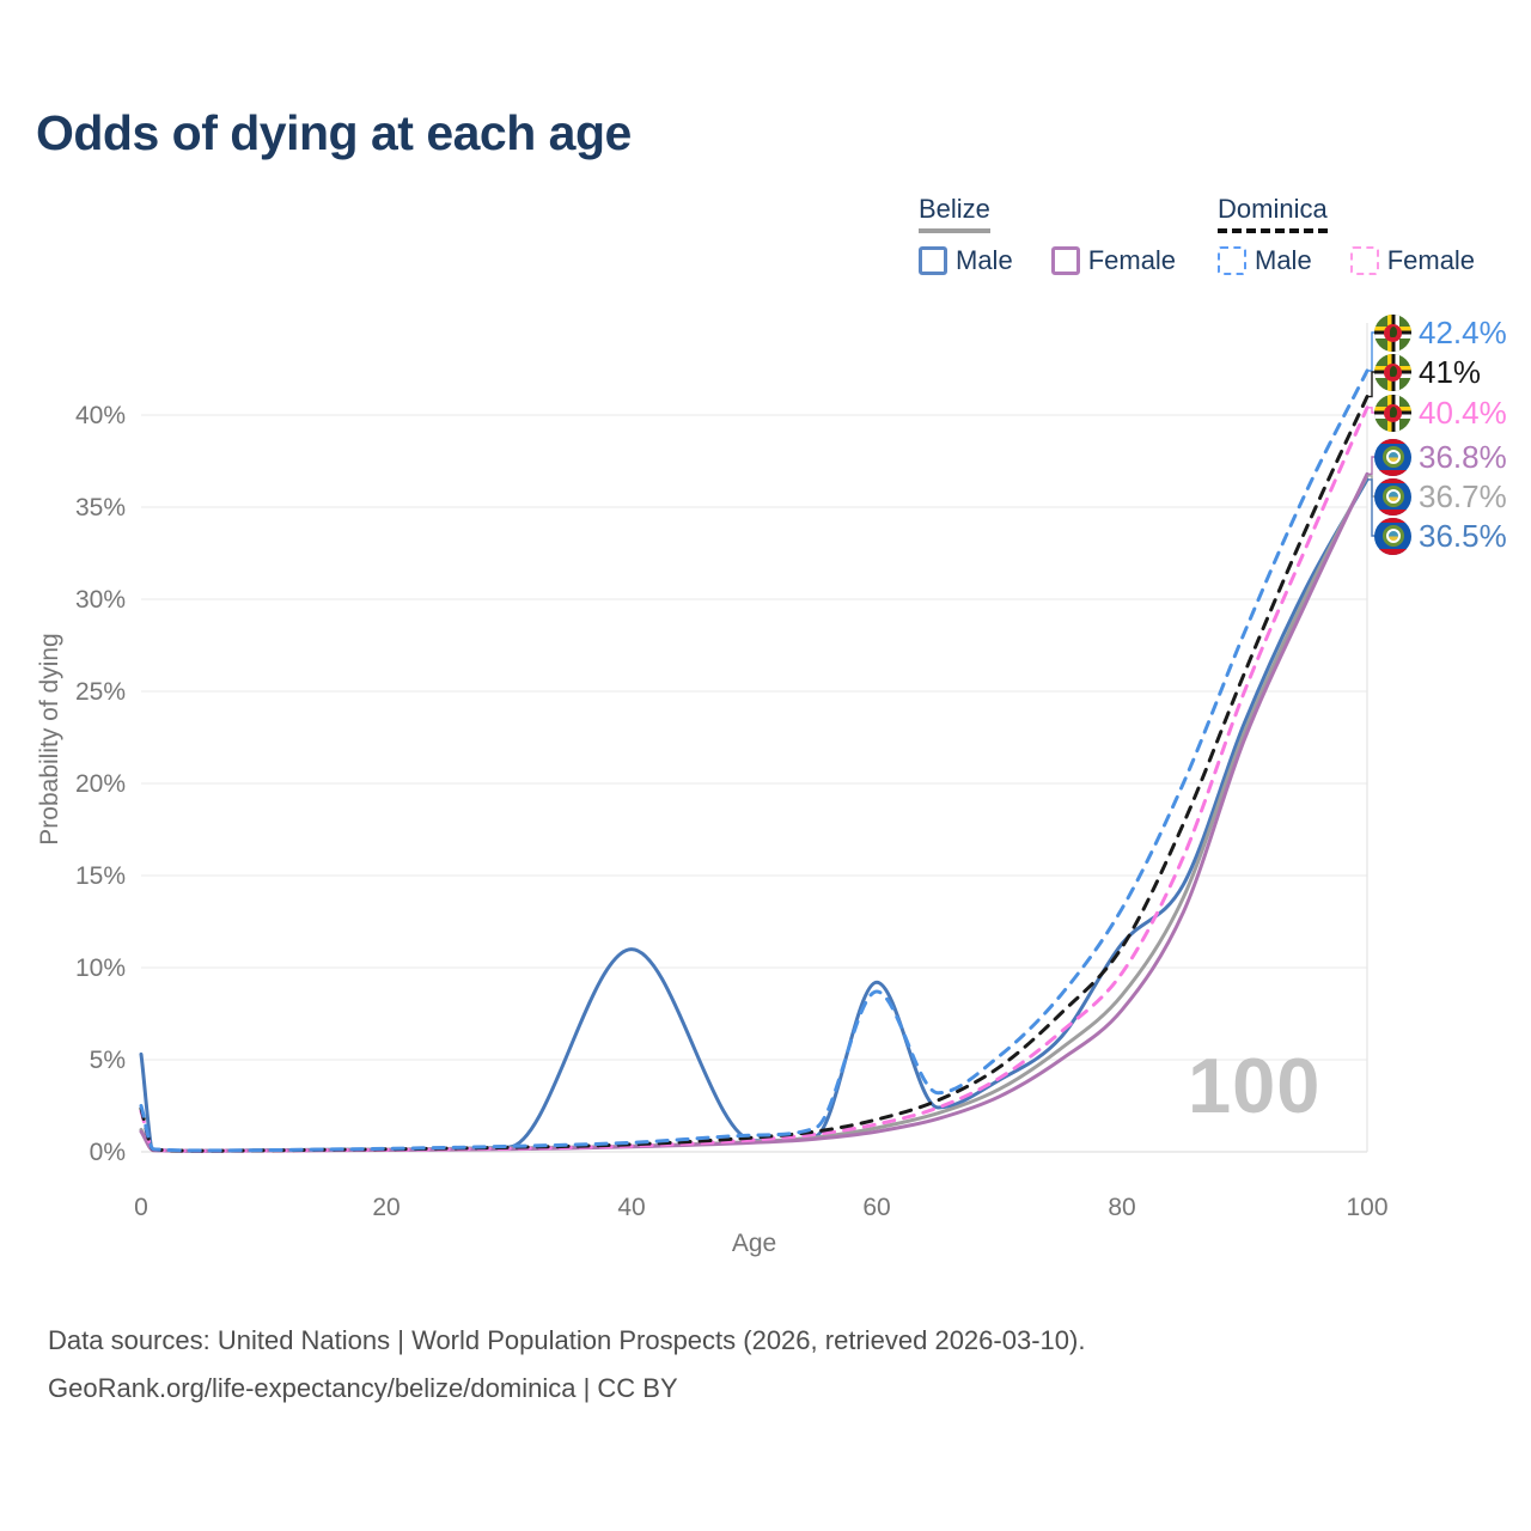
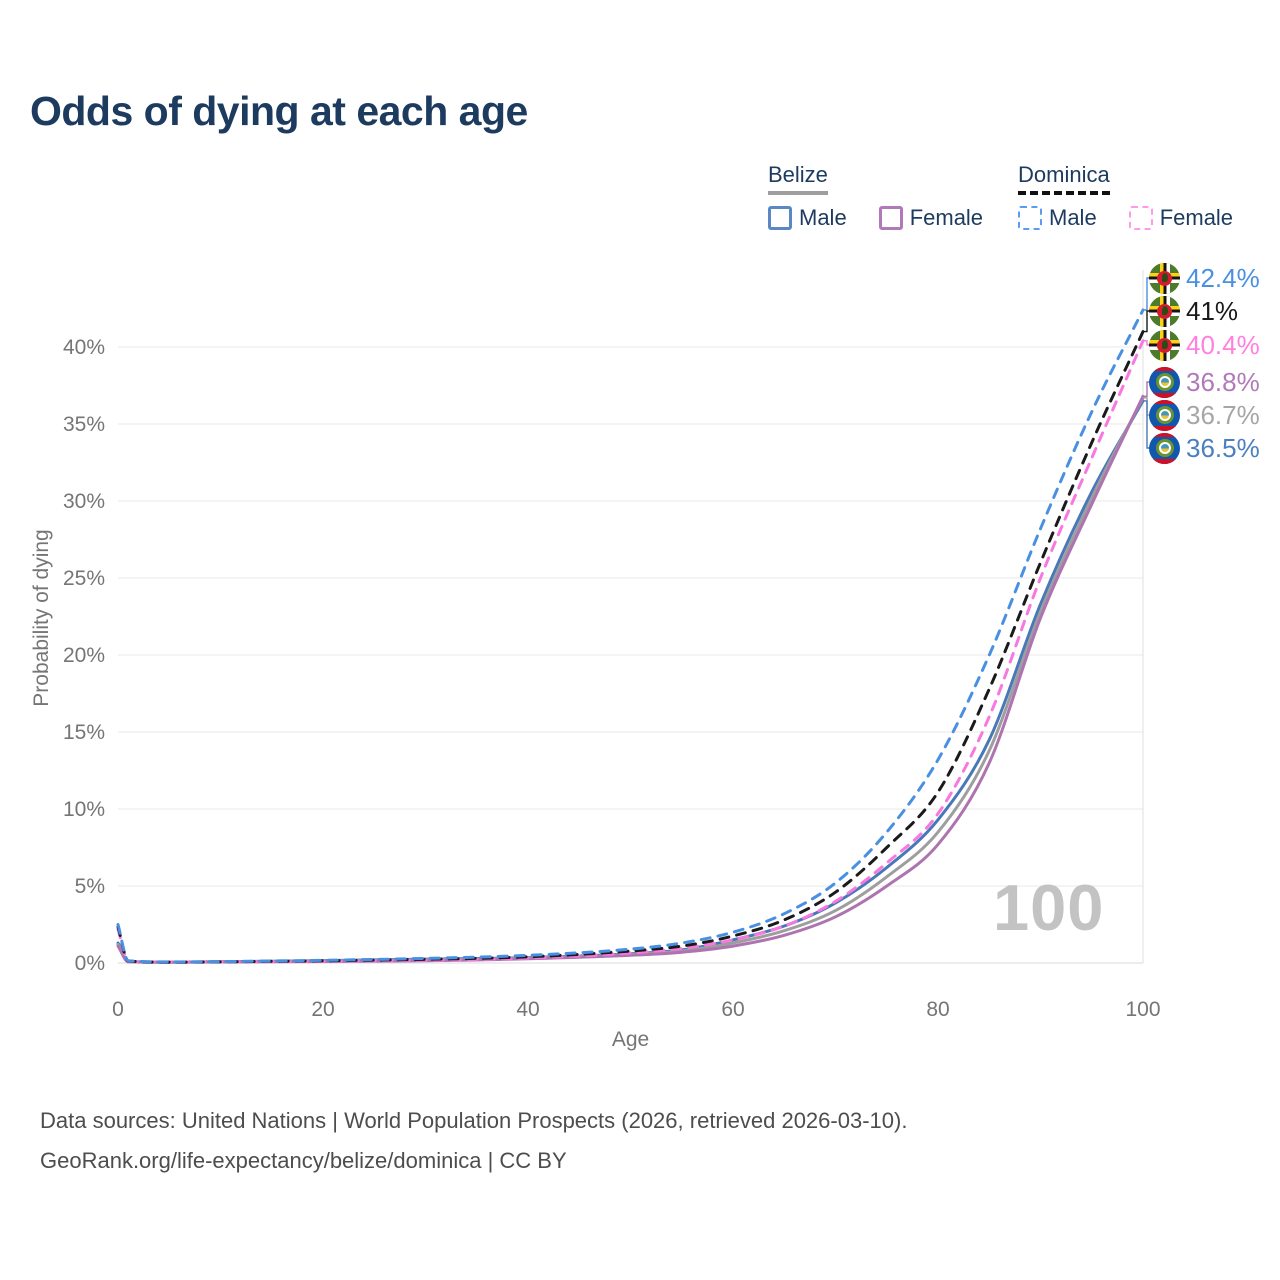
Belize Male/0: 5.3% -> 1.3%
Belize Male/40: 11.0% -> 0.3%
Dominica Male/60: 8.7% -> 2.0%
Belize Male/60: 9.2% -> 1.5%
Belize Male/80: 11.3% -> 9.3%
